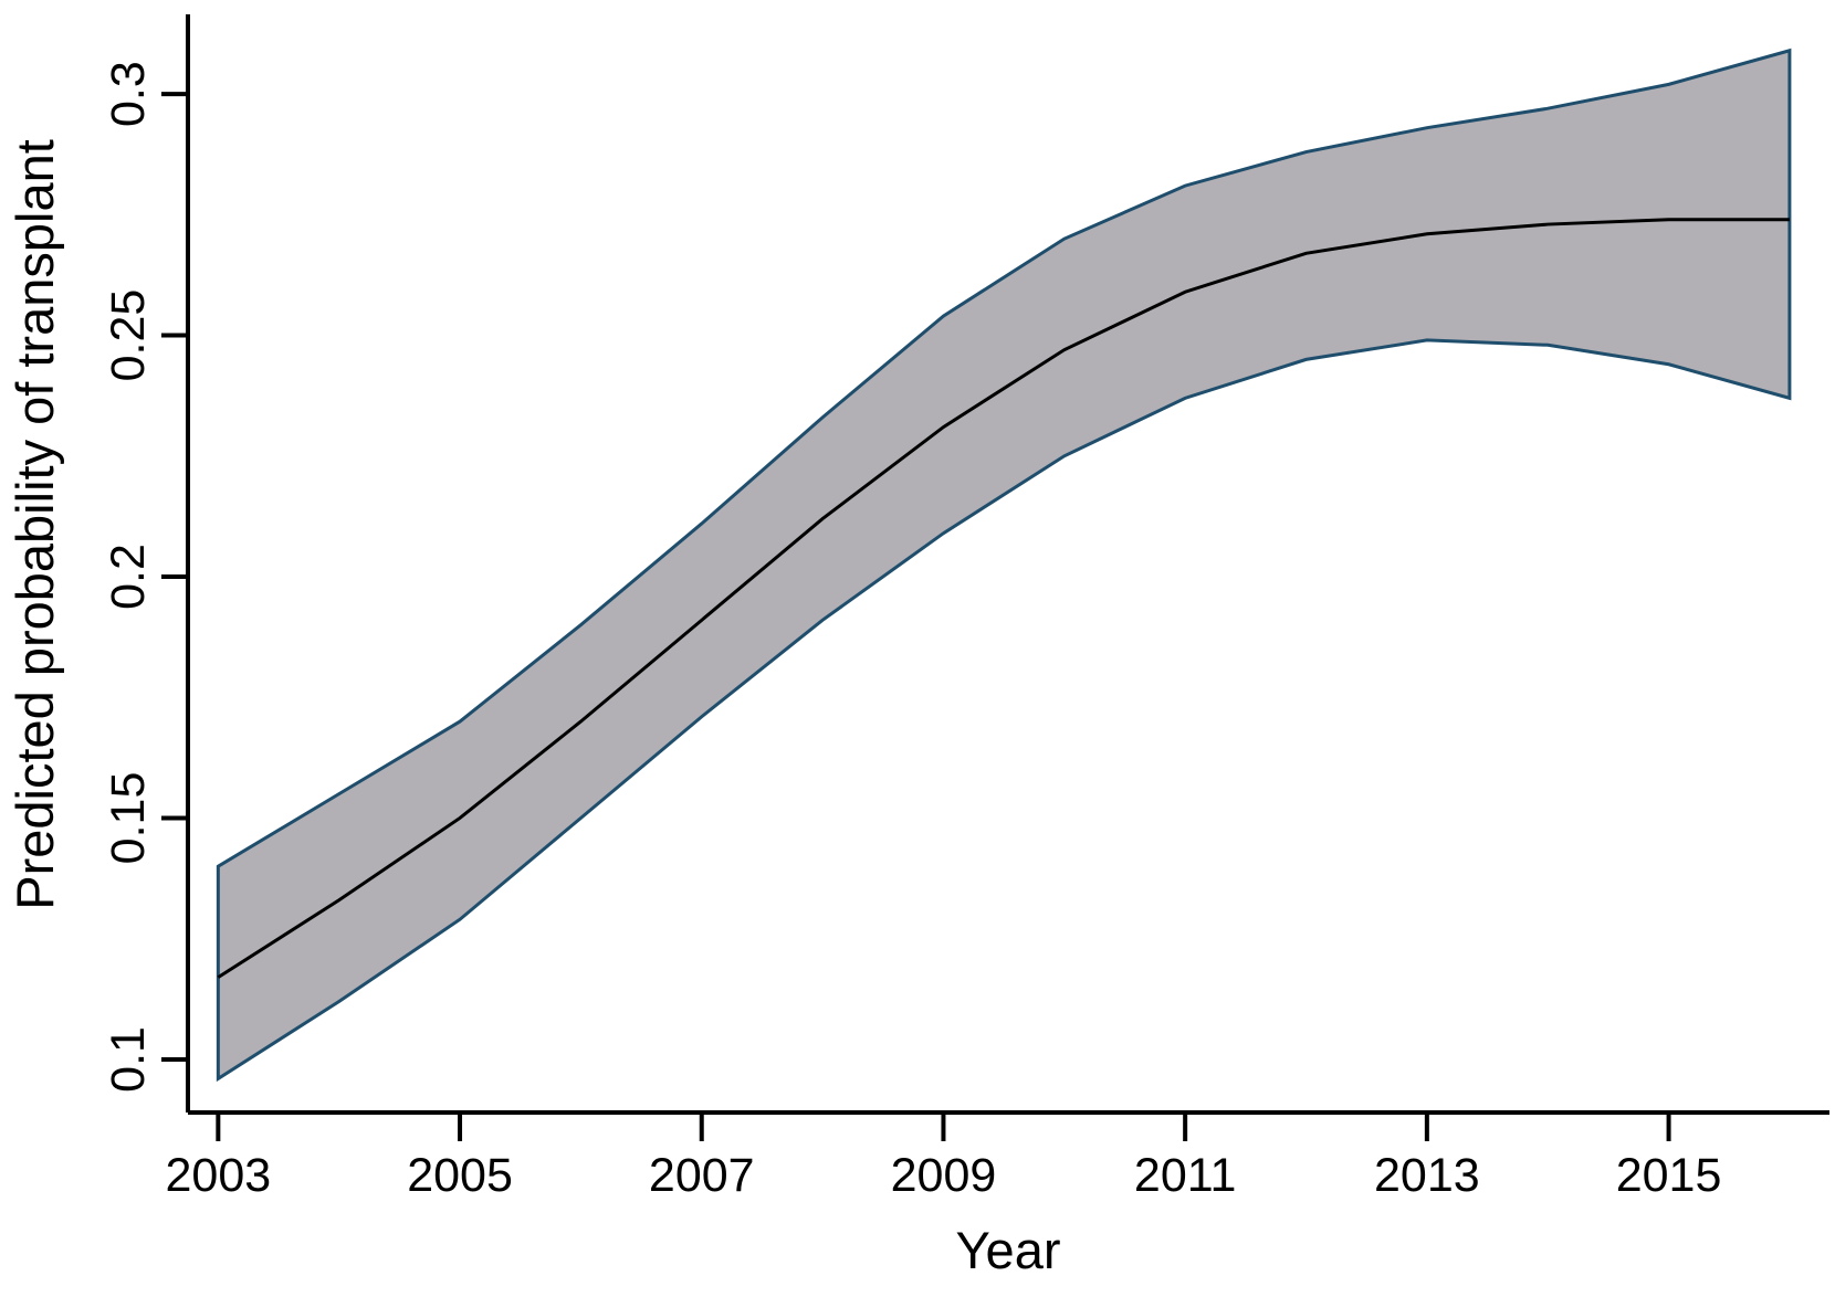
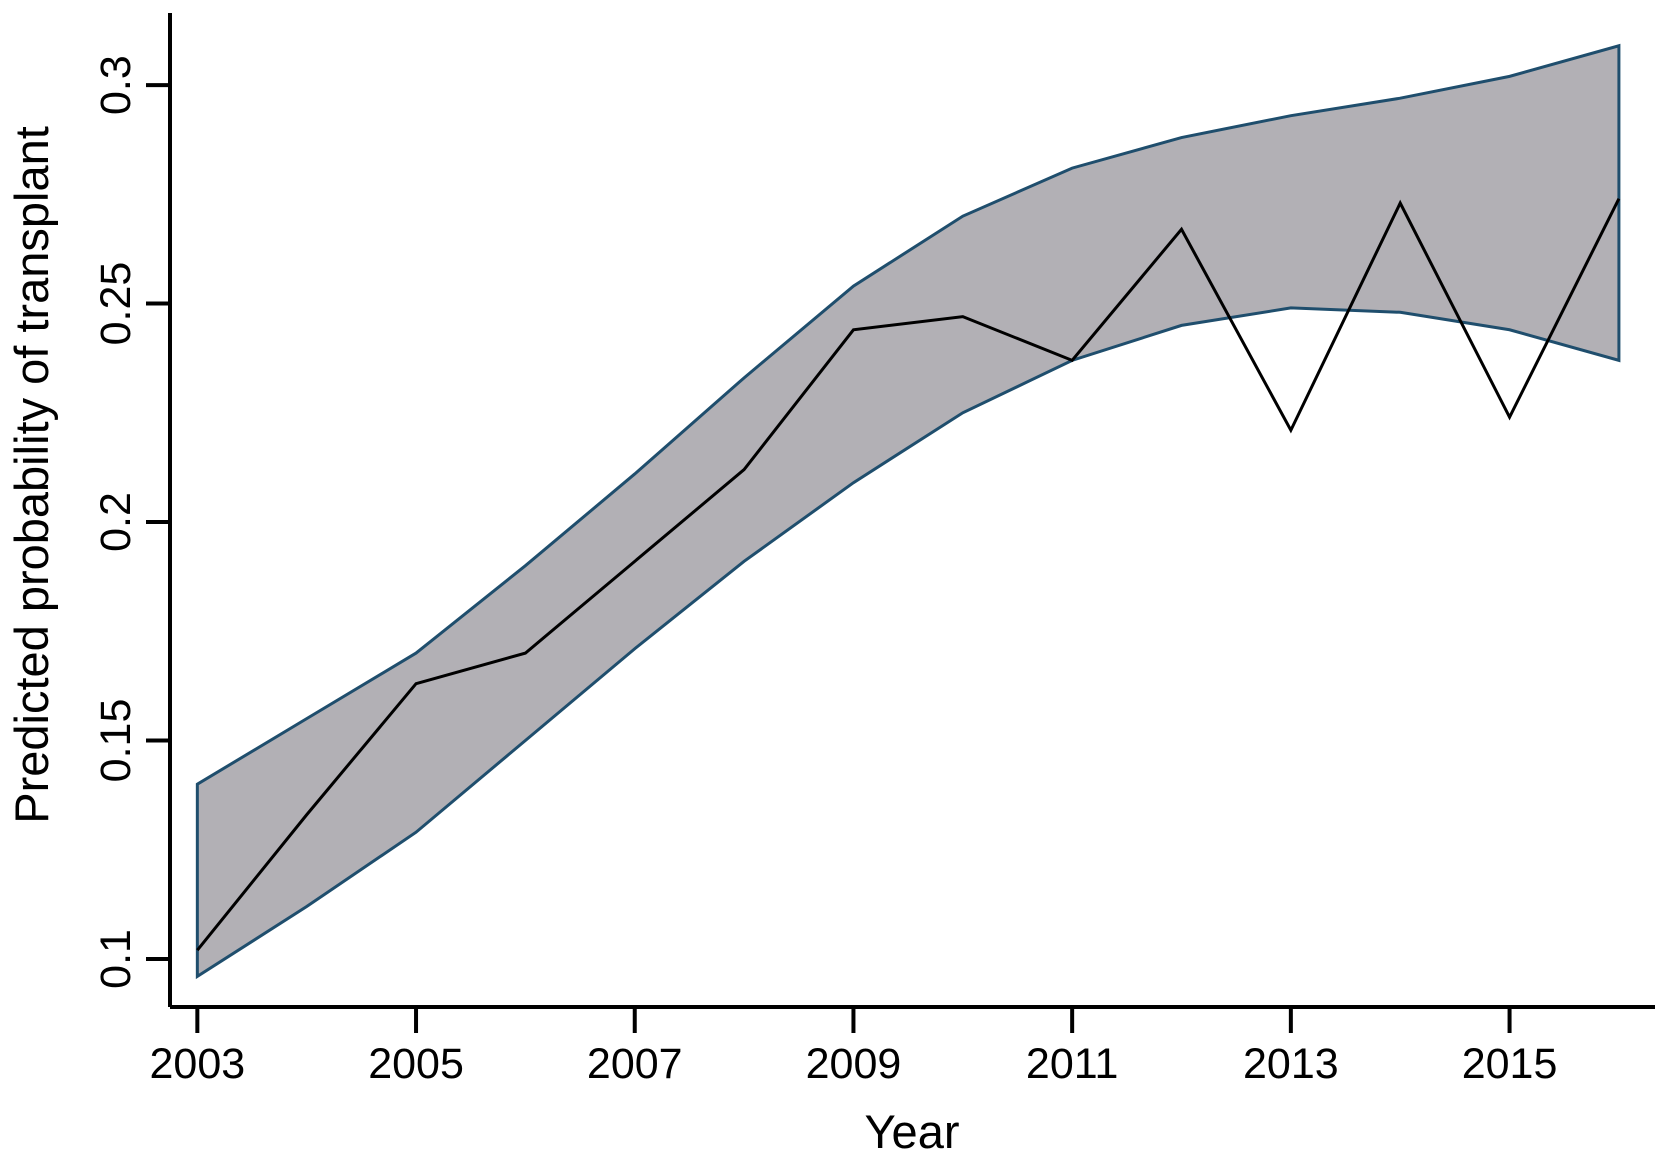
Predicted probability of transplant/2003: 0.117 -> 0.102
Predicted probability of transplant/2005: 0.150 -> 0.163
Predicted probability of transplant/2009: 0.231 -> 0.244
Predicted probability of transplant/2011: 0.259 -> 0.237
Predicted probability of transplant/2013: 0.271 -> 0.221
Predicted probability of transplant/2015: 0.274 -> 0.224
